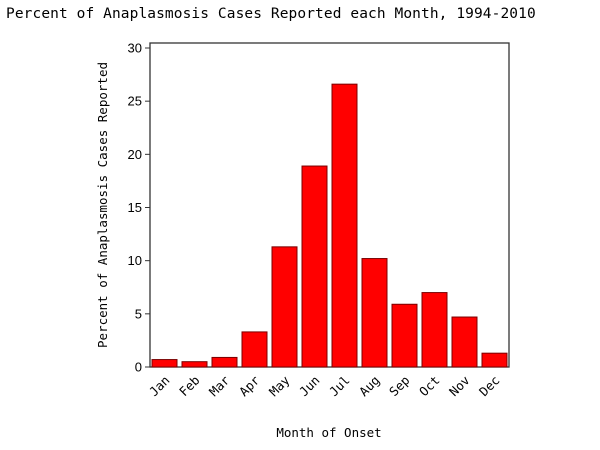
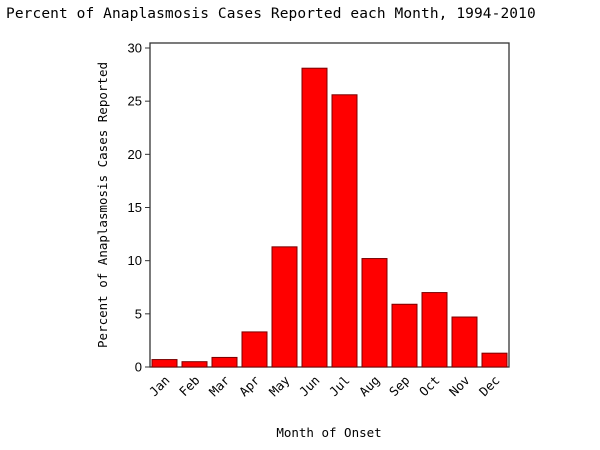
Jun: 18.9 -> 28.1
Jul: 26.6 -> 25.6
